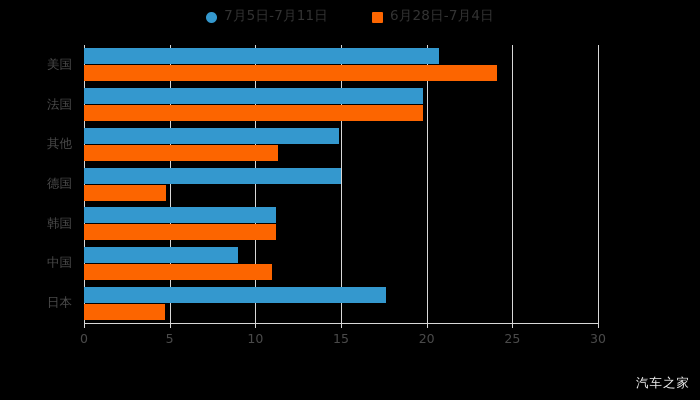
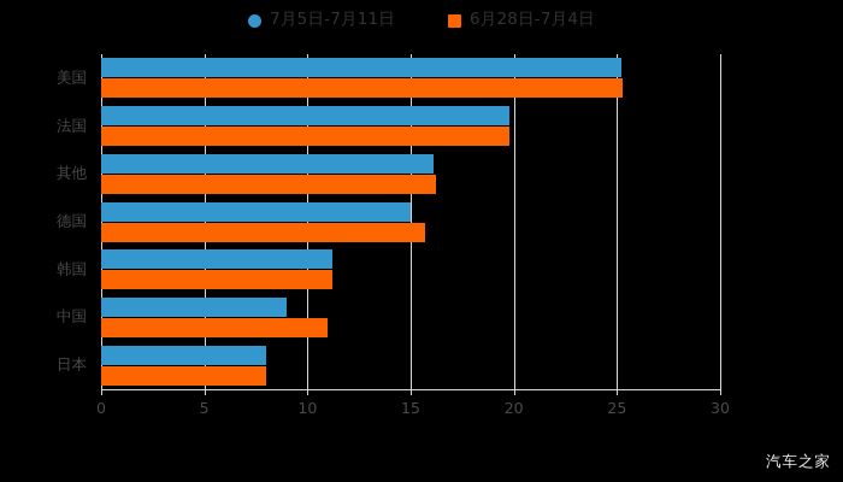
7月5日-7月11日/美国: 20.7 -> 25.2
6月28日-7月4日/美国: 24.1 -> 25.3
7月5日-7月11日/其他: 14.9 -> 16.1
6月28日-7月4日/其他: 11.3 -> 16.2
6月28日-7月4日/德国: 4.8 -> 15.7
7月5日-7月11日/日本: 17.6 -> 8.0
6月28日-7月4日/日本: 4.7 -> 8.0
